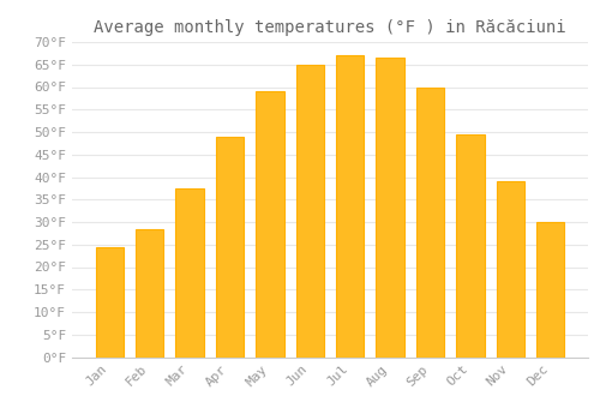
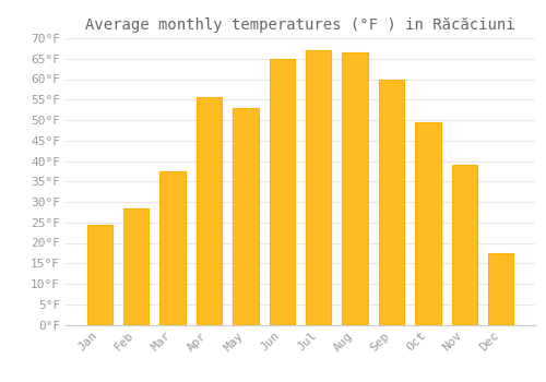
Apr: 49.0°F -> 55.5°F
May: 59.0°F -> 53.0°F
Dec: 30.0°F -> 17.5°F
